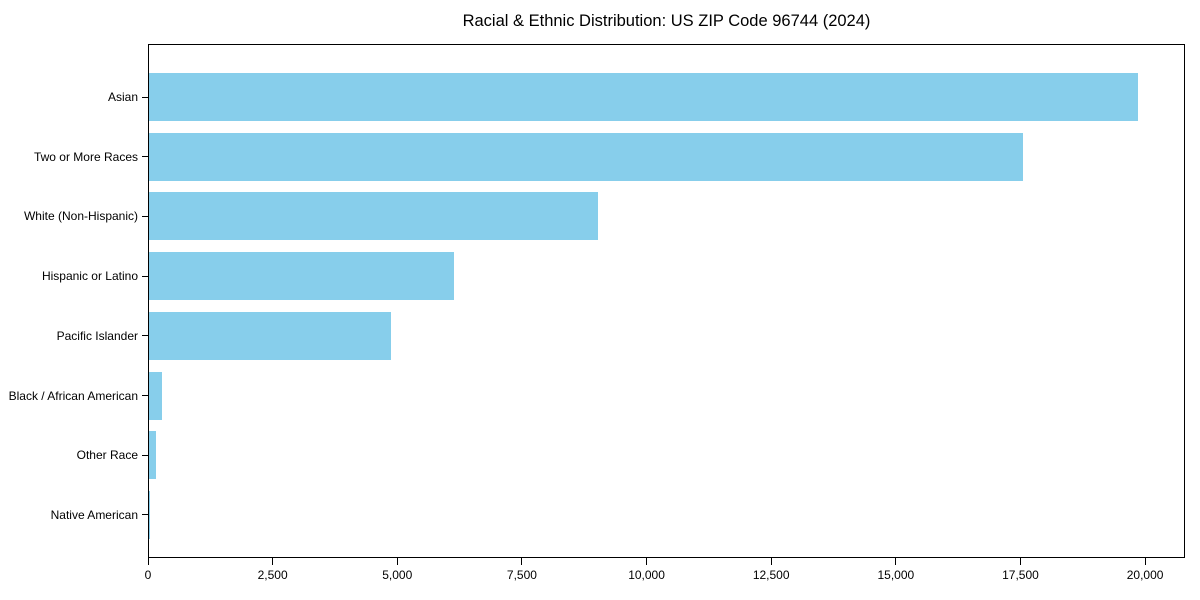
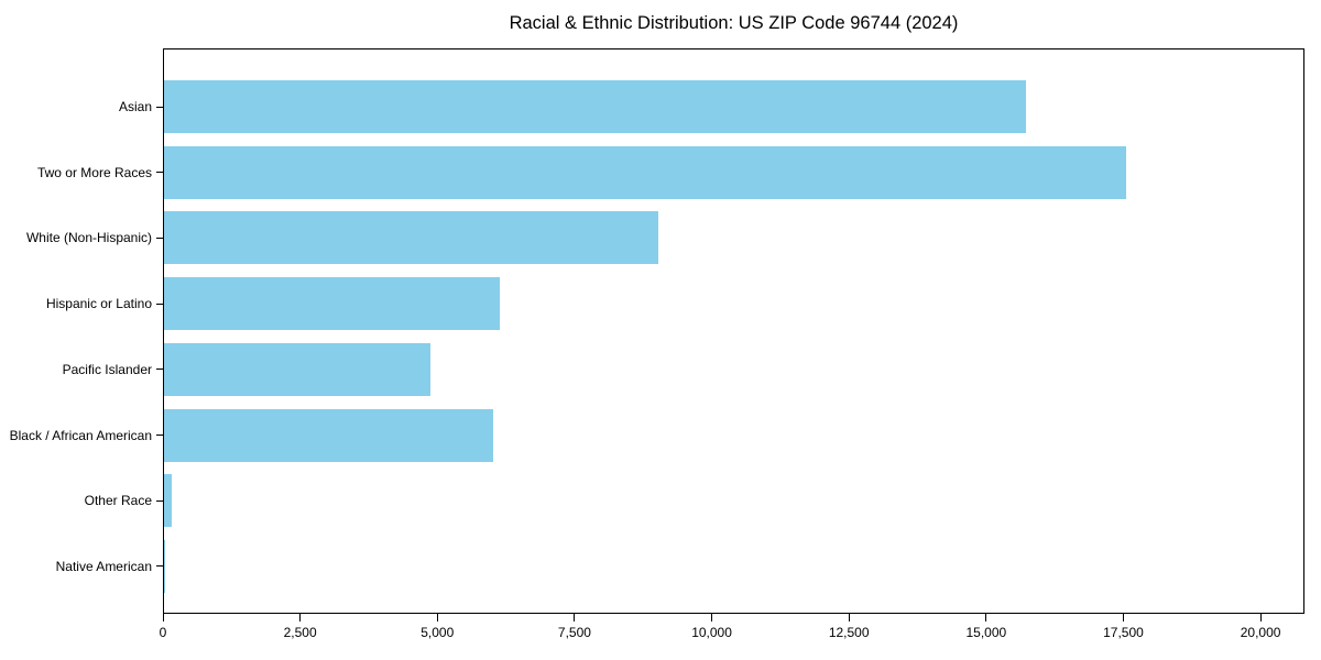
Asian: 19800 -> 15700
Black / African American: 300 -> 6000
